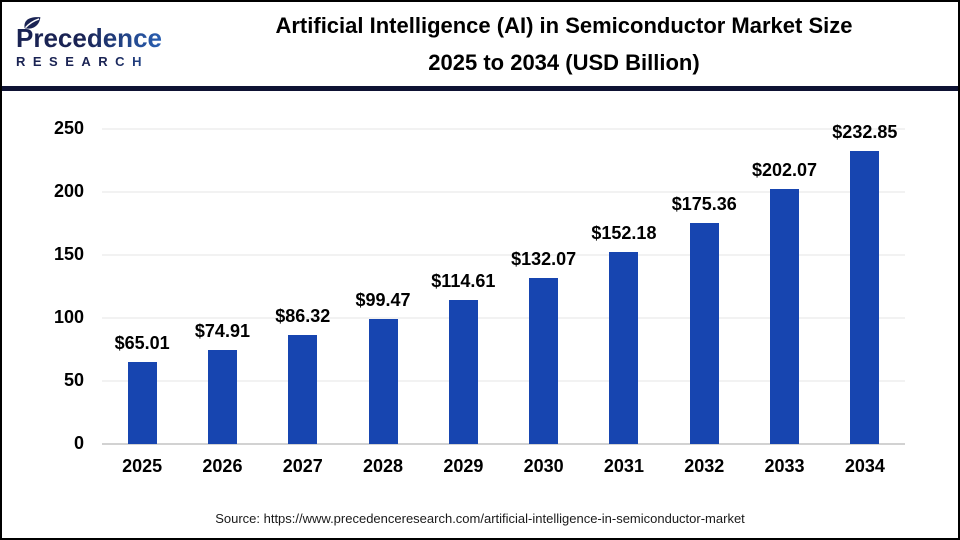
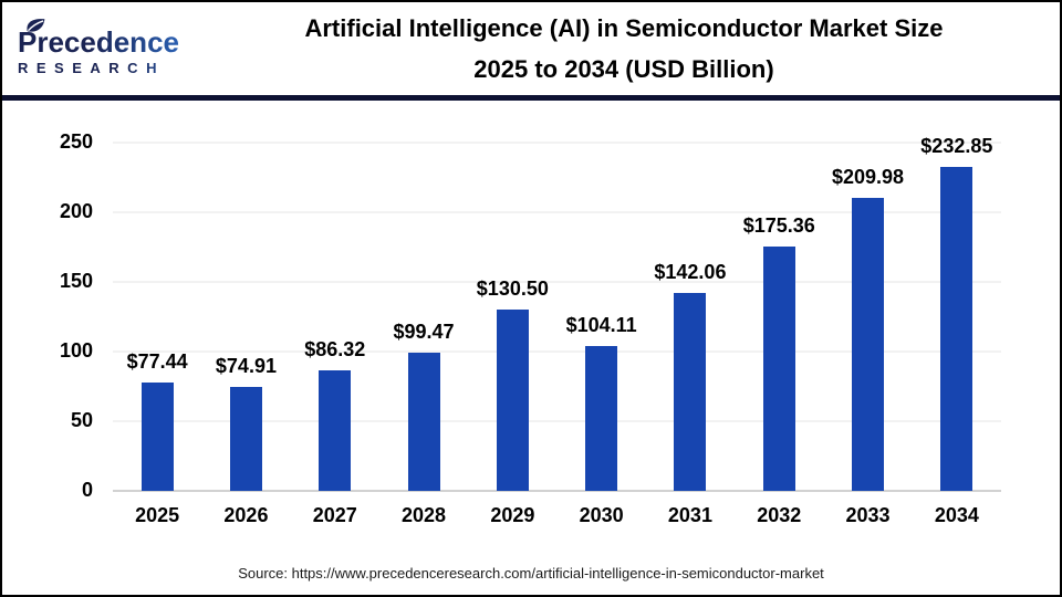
2025: $65.01 -> $77.44
2029: $114.61 -> $130.50
2030: $132.07 -> $104.11
2031: $152.18 -> $142.06
2033: $202.07 -> $209.98
